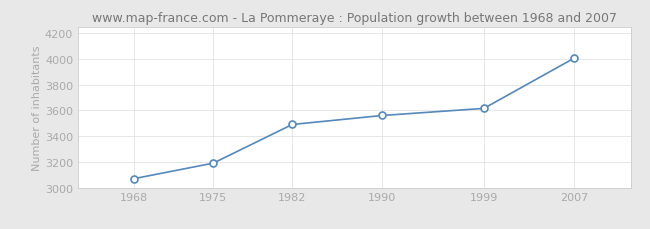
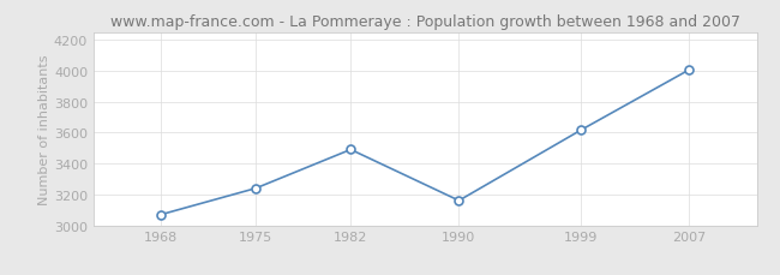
1975: 3190 -> 3240
1990: 3560 -> 3160
